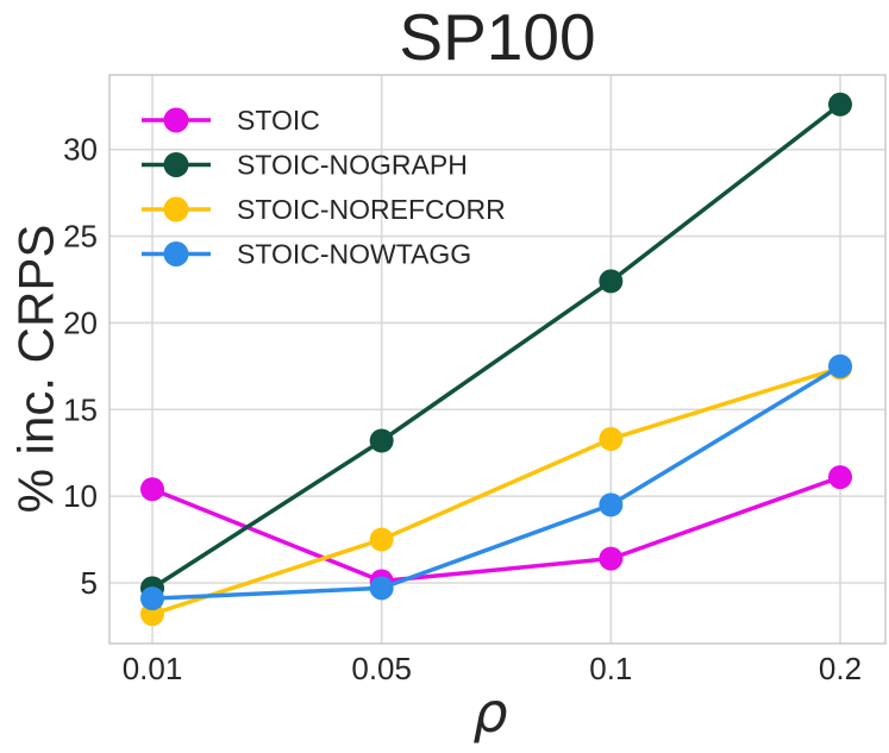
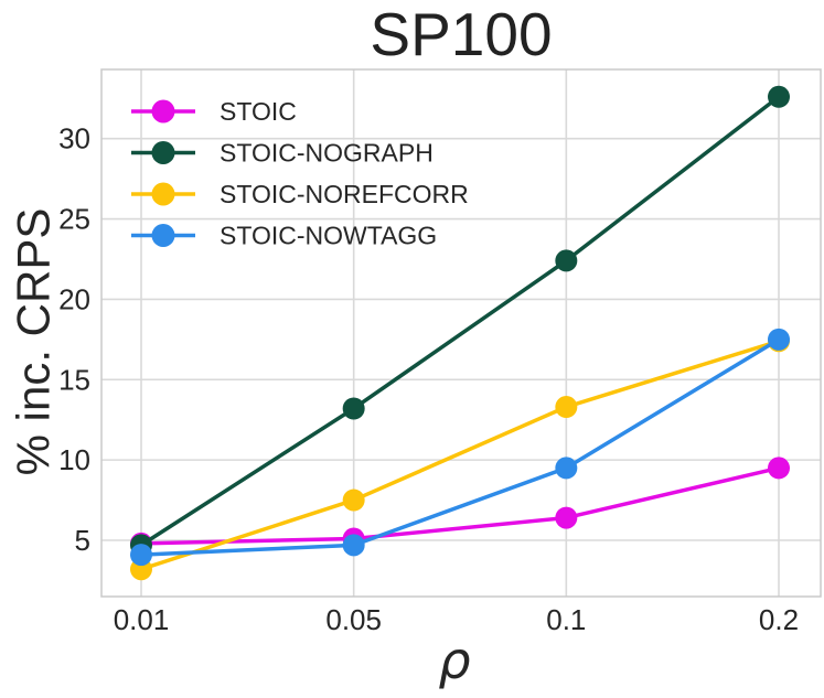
STOIC/0.01: 10.4 -> 4.8
STOIC/0.2: 11.1 -> 9.5
